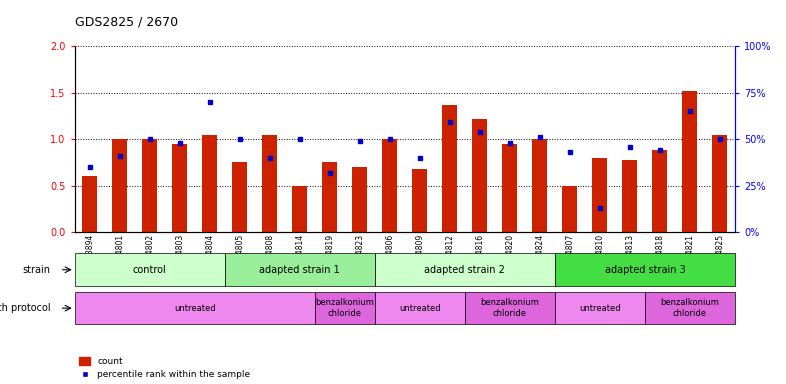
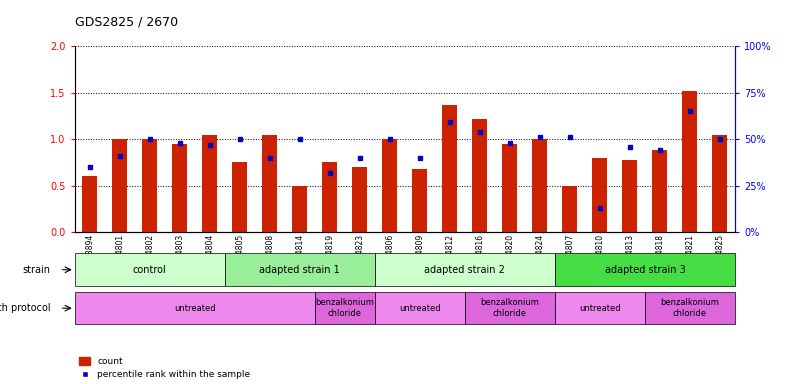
percentile rank within the sample/GSM154804: 70% -> 47%
percentile rank within the sample/GSM154823: 49% -> 40%
percentile rank within the sample/GSM154807: 43% -> 51%
